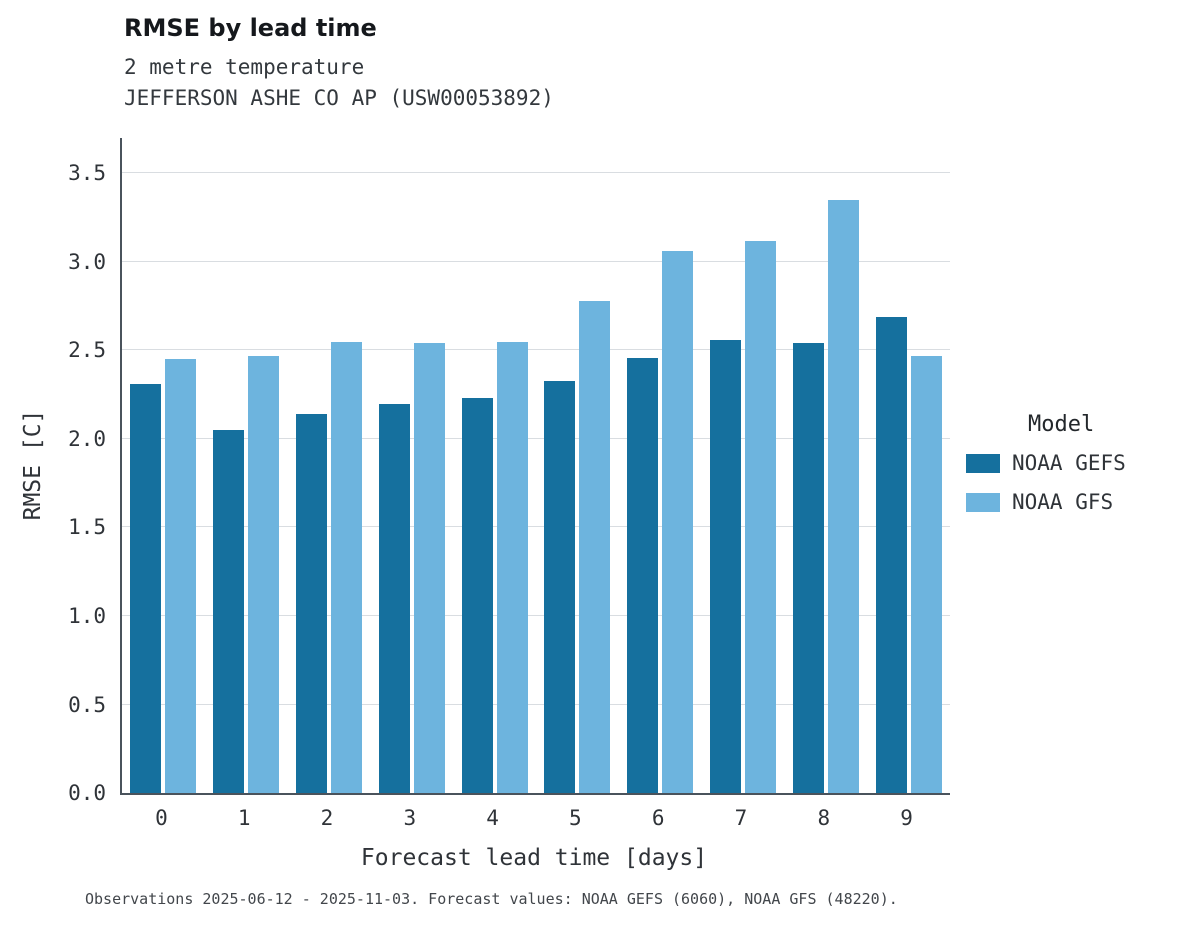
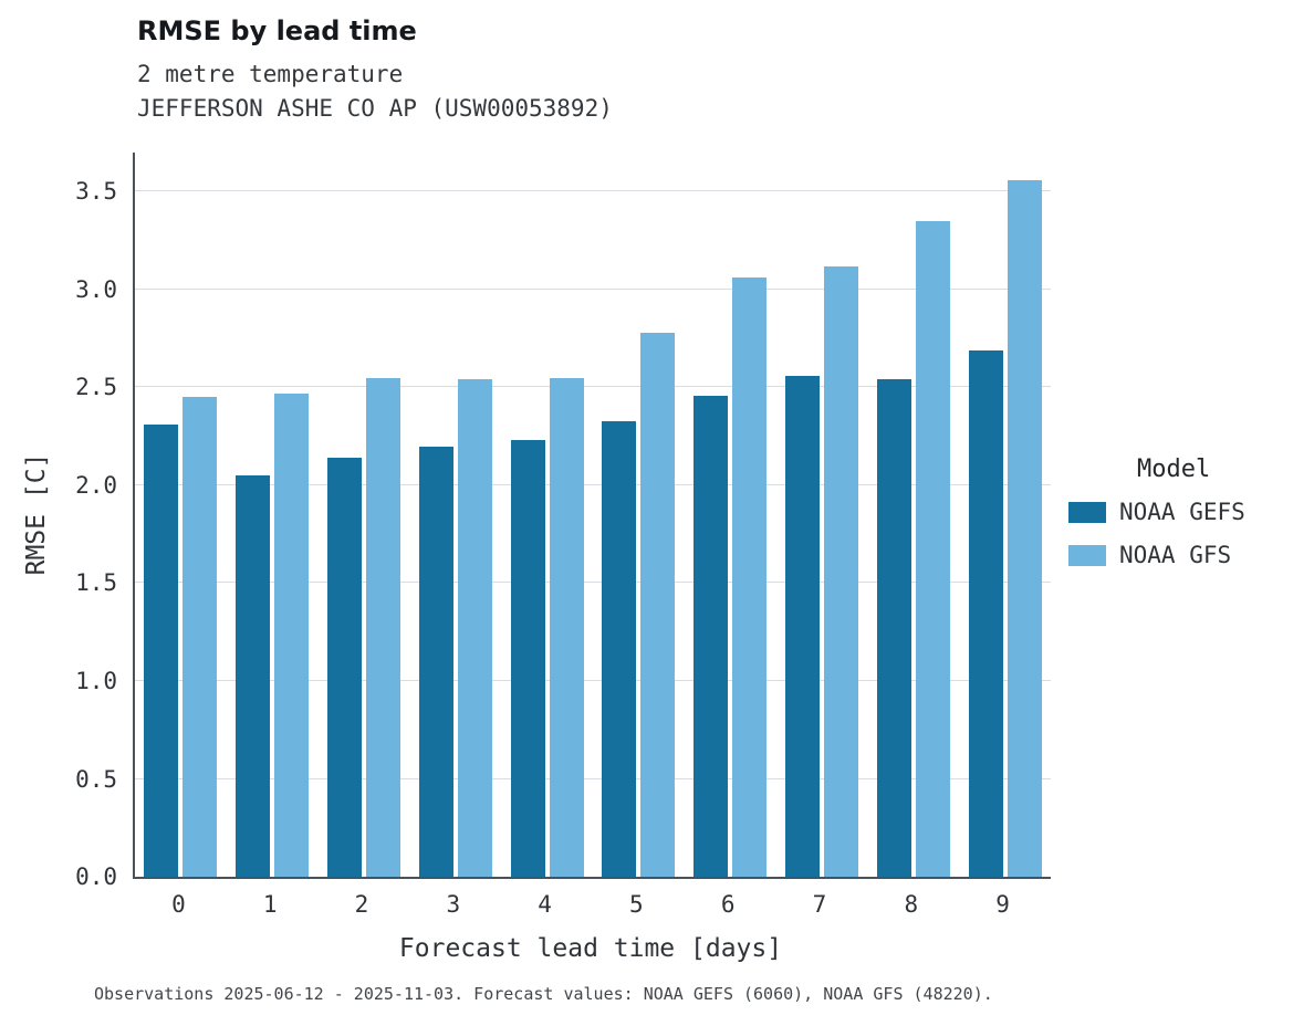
NOAA GFS/9: 2.47 -> 3.56
